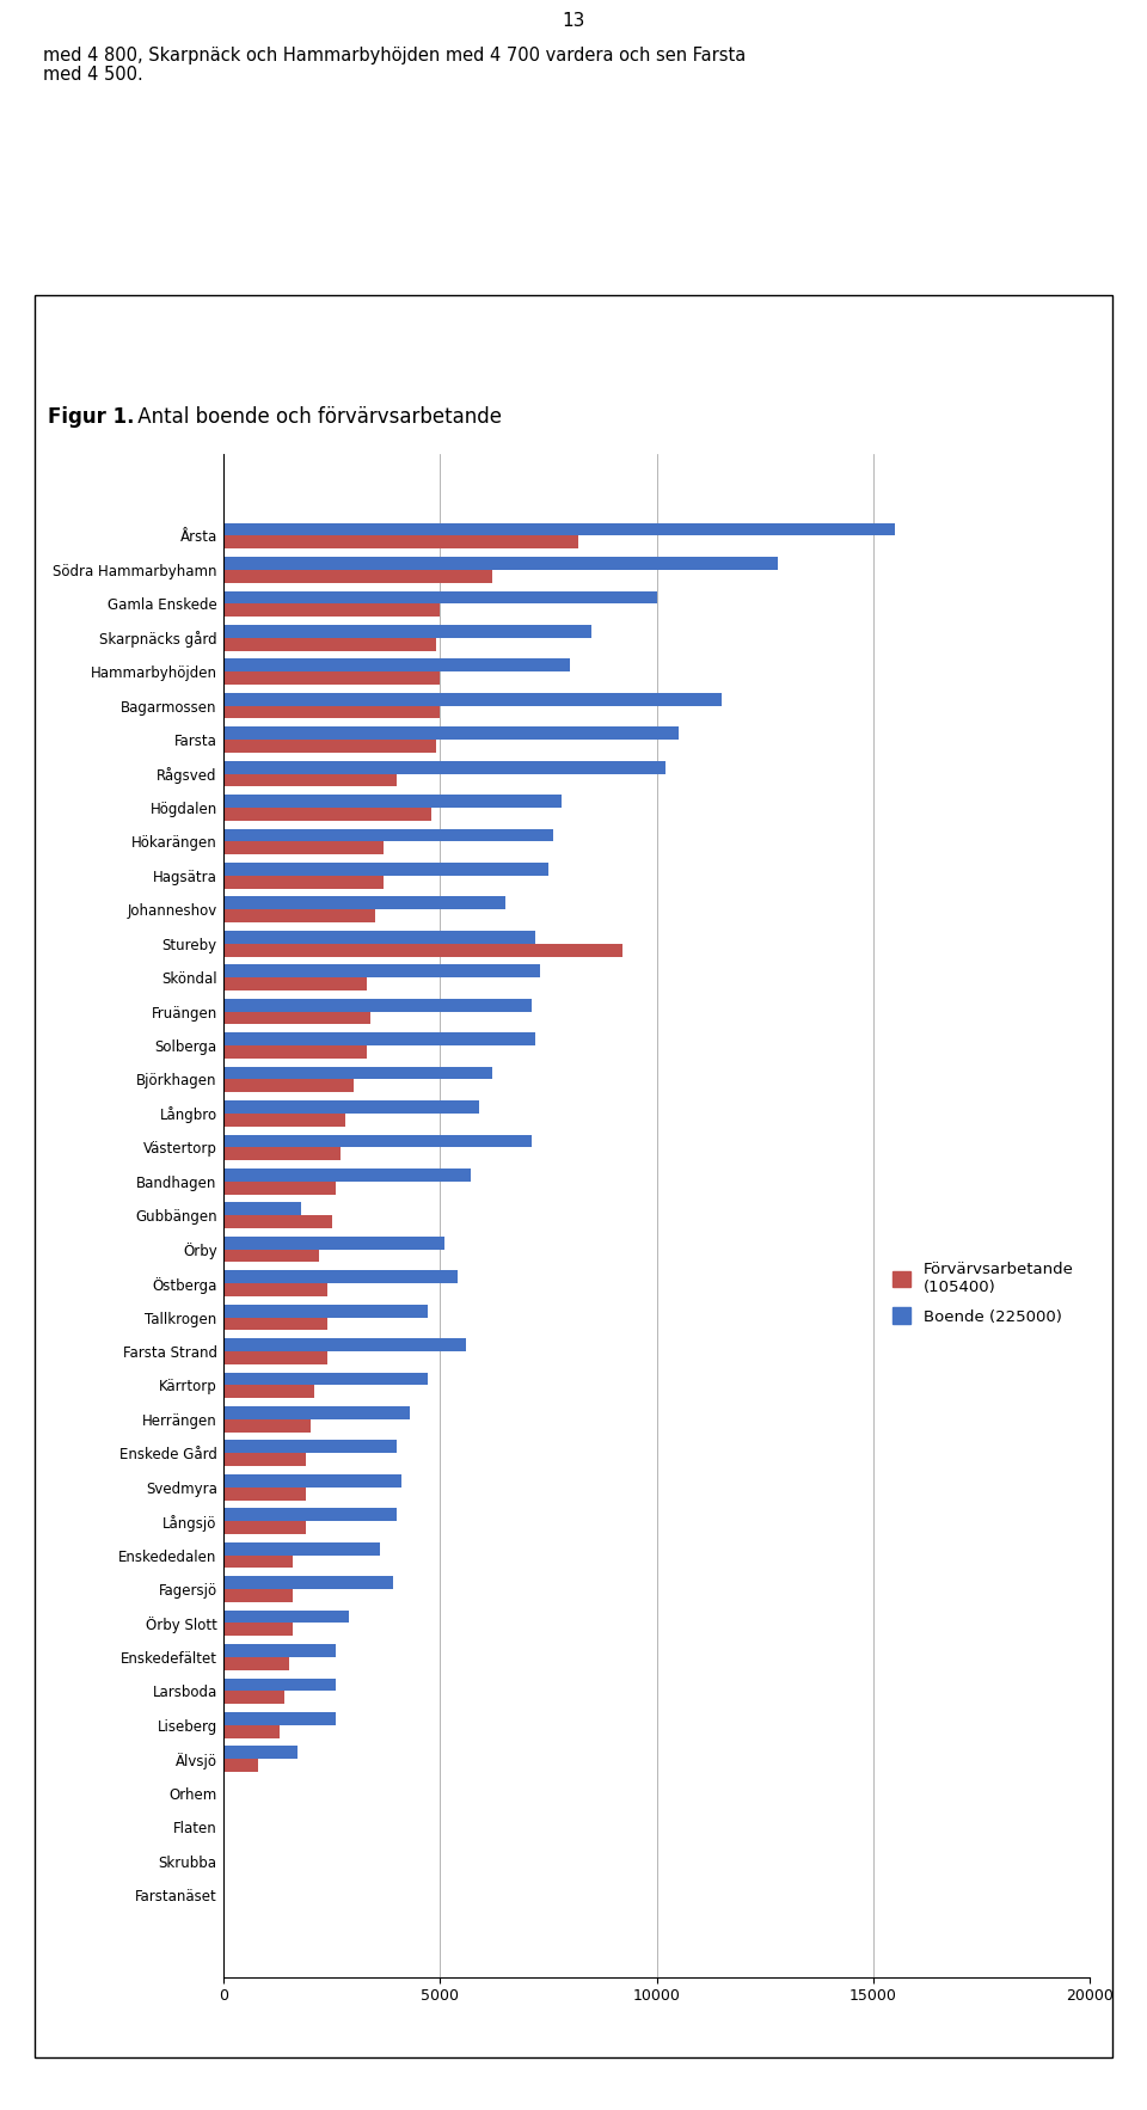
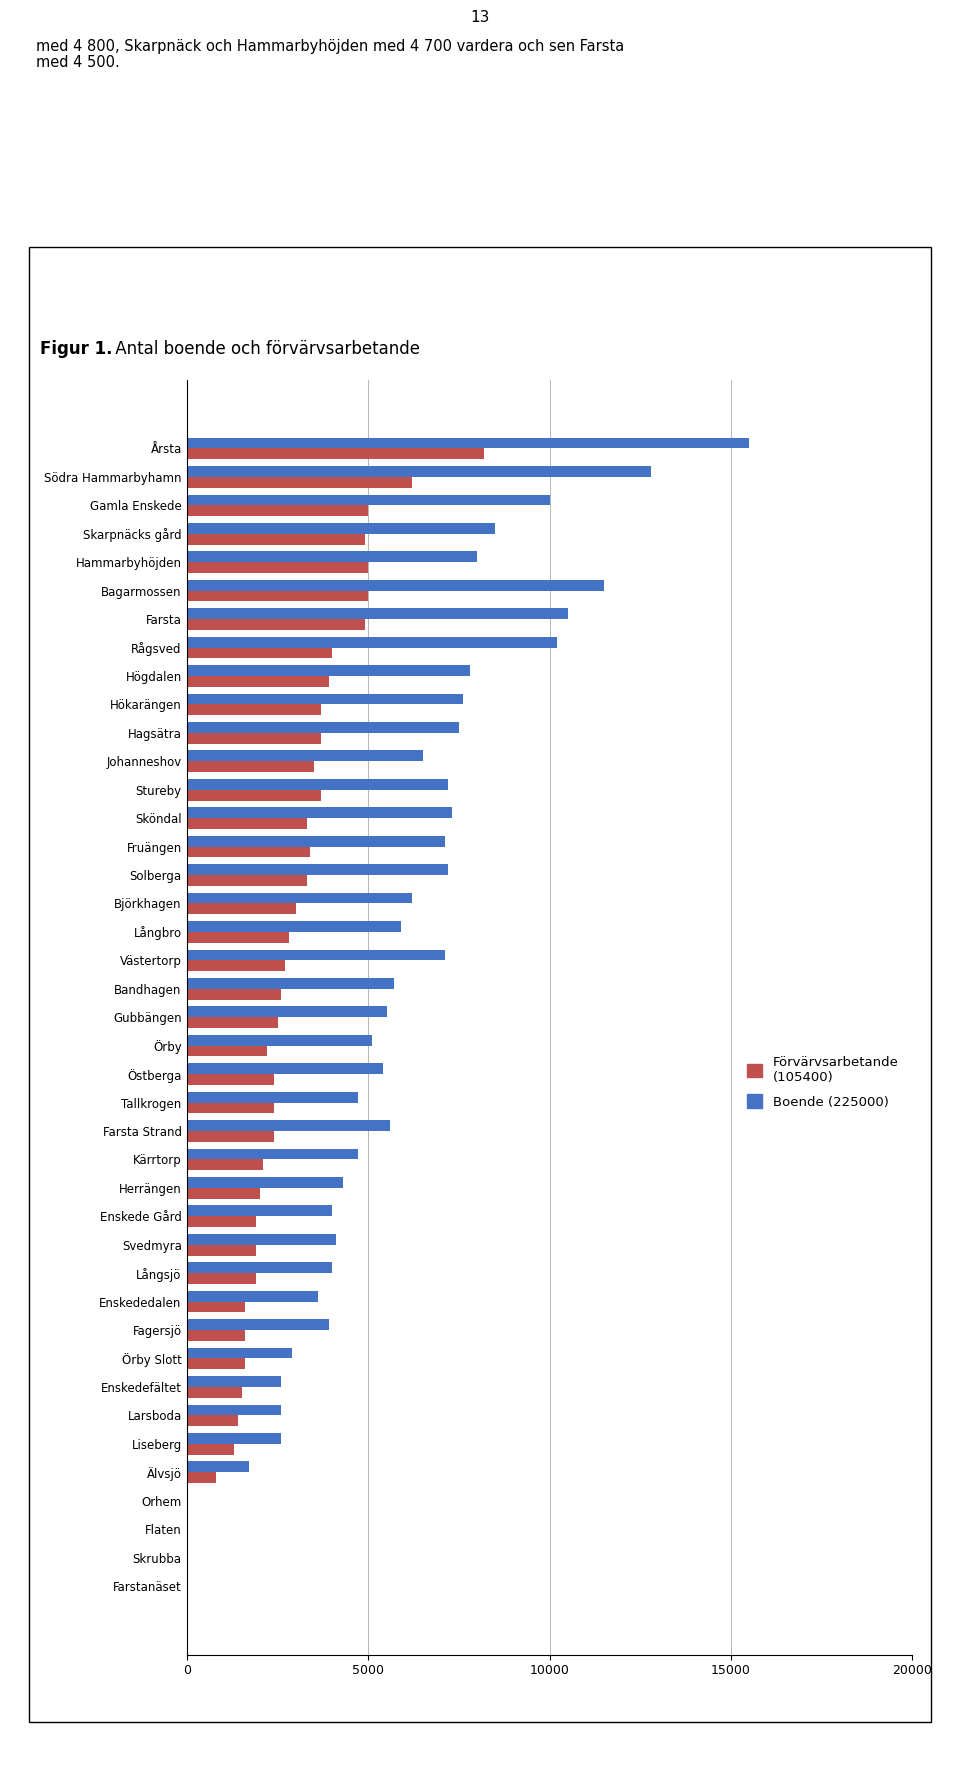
Förvärvsarbetande (105400)/Högdalen: 4800 -> 3900
Förvärvsarbetande (105400)/Stureby: 9200 -> 3700
Boende (225000)/Gubbängen: 1800 -> 5500
